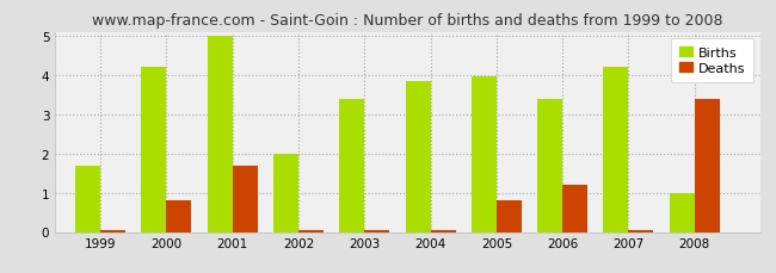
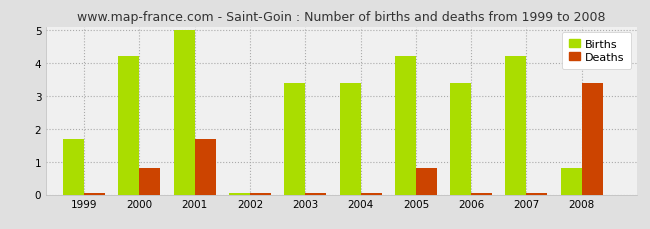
Births/2002: 2.00 -> 0.05
Births/2004: 3.85 -> 3.40
Births/2005: 3.95 -> 4.20
Deaths/2006: 1.20 -> 0.05
Births/2008: 1.00 -> 0.80
